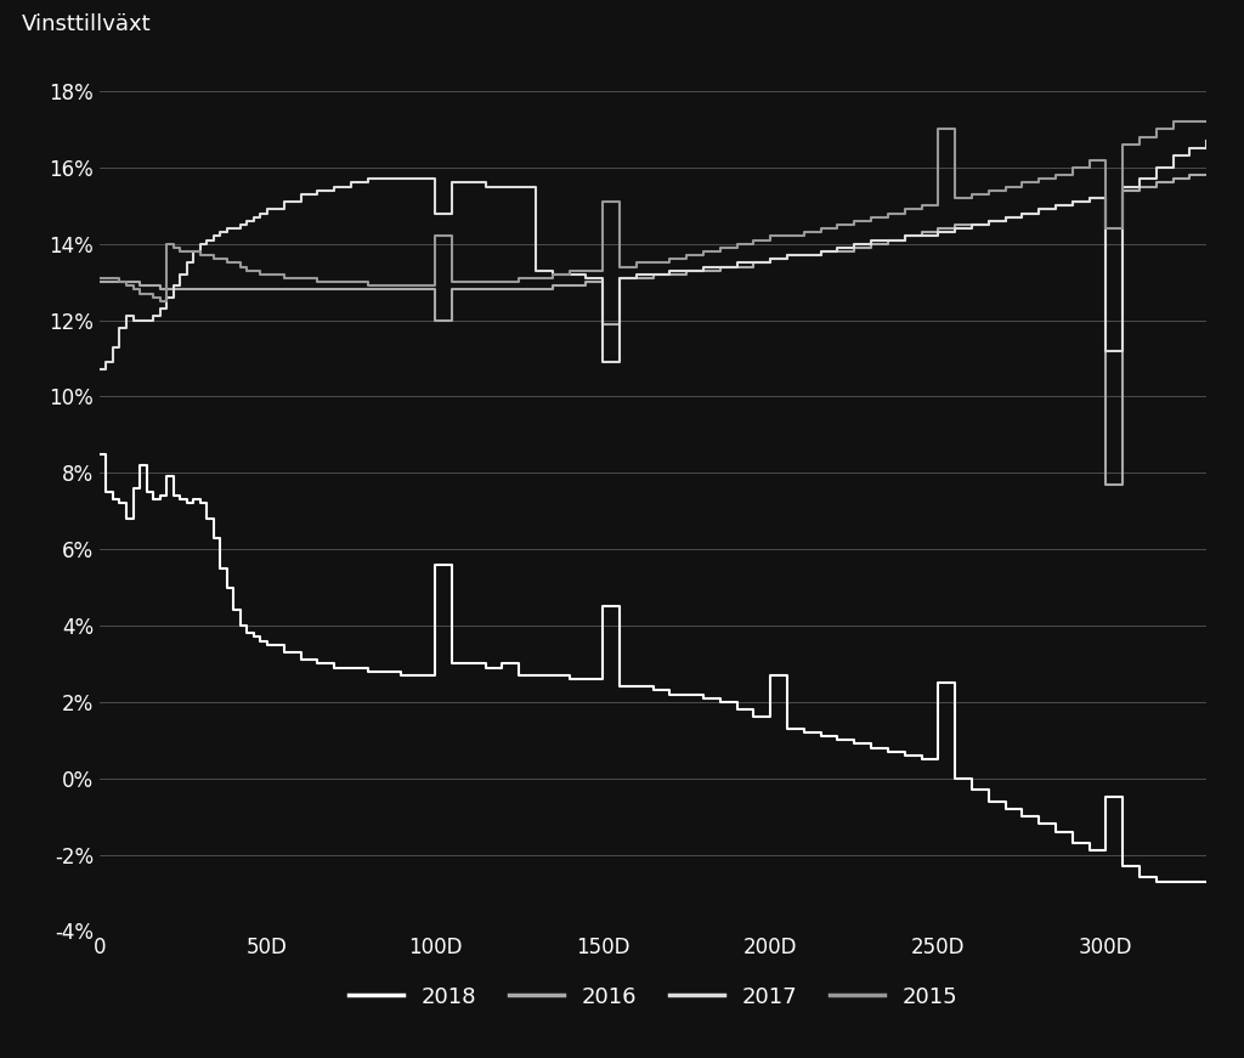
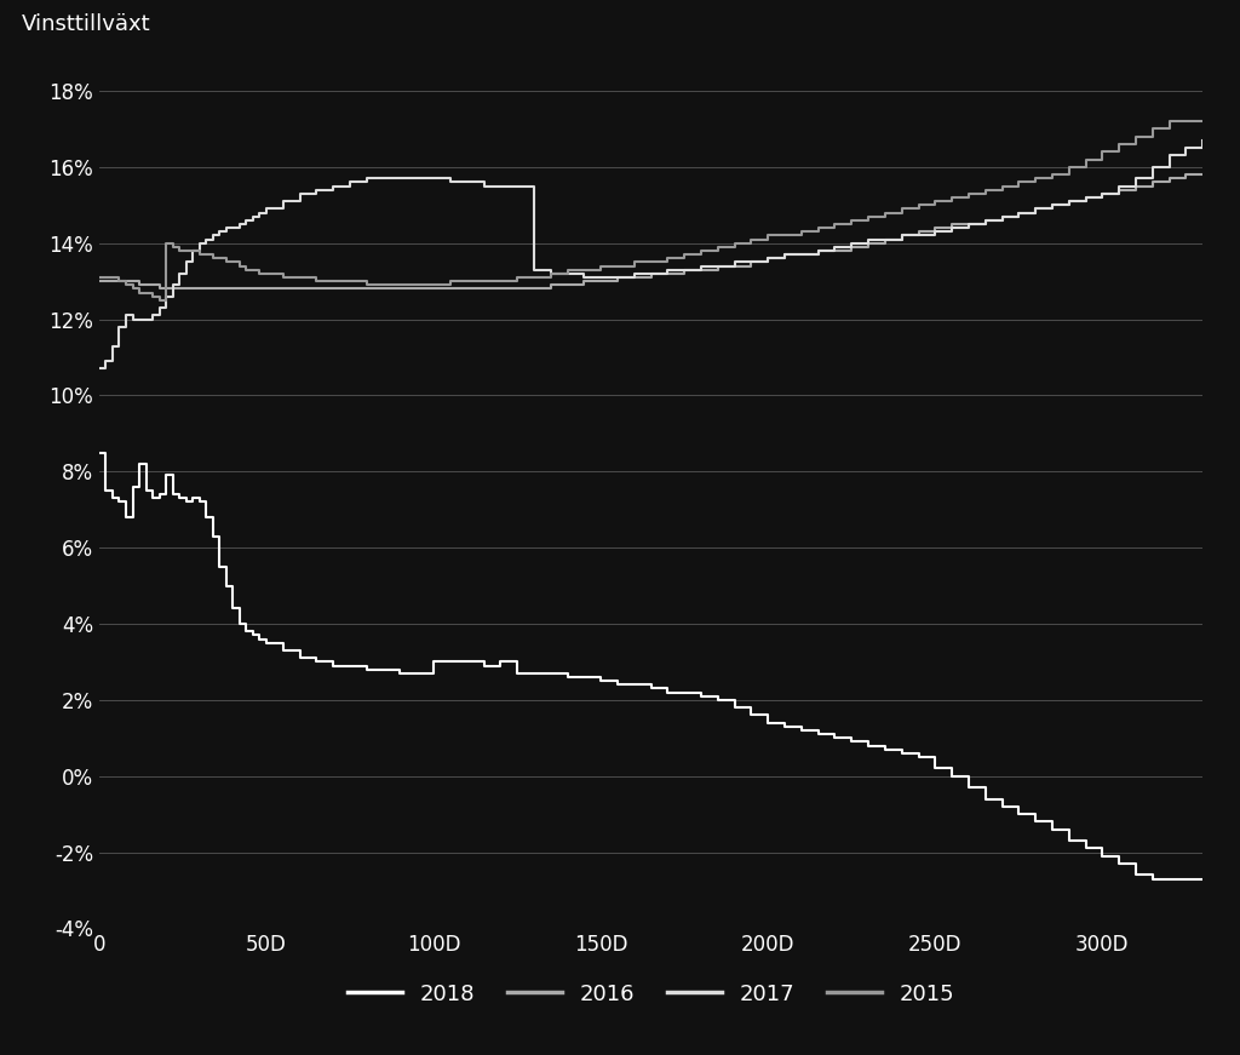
2015/100D: 14.2% -> 12.9%
2016/100D: 12.0% -> 12.8%
2017/100D: 14.8% -> 15.7%
2018/100D: 5.6% -> 3.0%
2015/150D: 15.1% -> 13.4%
2016/150D: 11.9% -> 13.0%
2017/150D: 10.9% -> 13.1%
2018/150D: 4.5% -> 2.5%
2018/200D: 2.7% -> 1.4%
2015/250D: 17.0% -> 15.1%
2018/250D: 2.5% -> 0.2%
2015/300D: 14.4% -> 16.4%
2016/300D: 7.7% -> 15.3%
2017/300D: 11.2% -> 15.3%
2018/300D: -0.5% -> -2.1%
